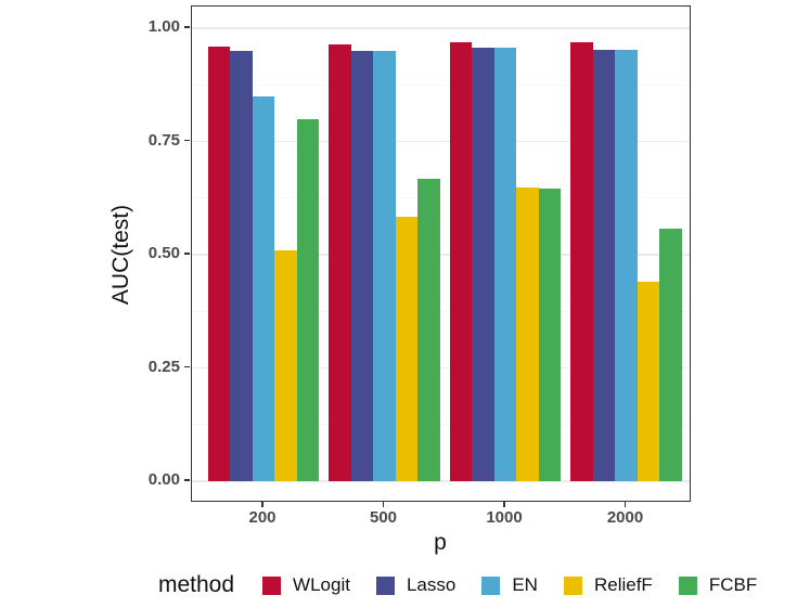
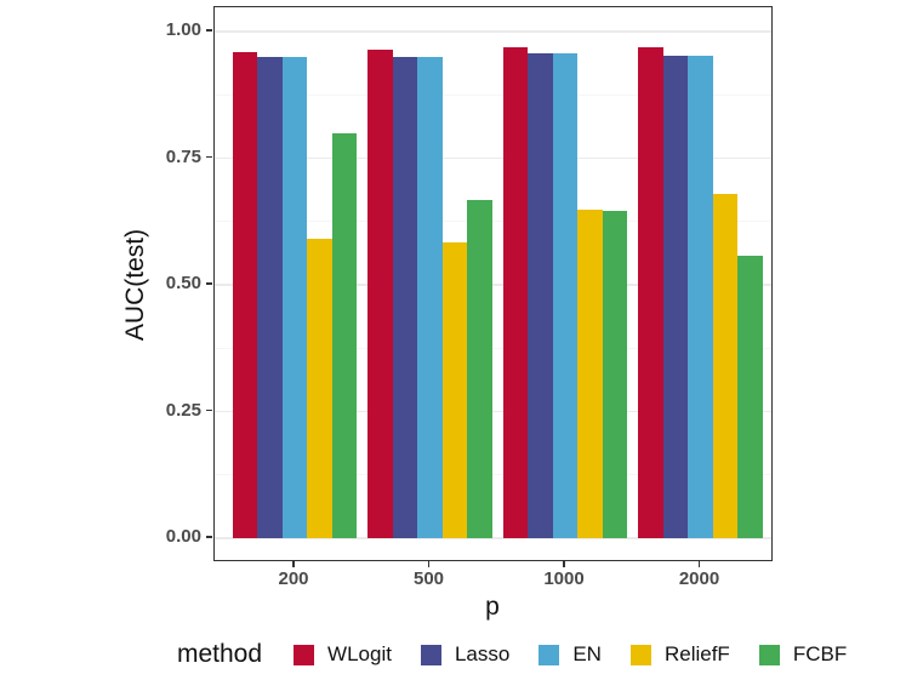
EN/200: 0.85 -> 0.95
ReliefF/200: 0.51 -> 0.59
ReliefF/2000: 0.44 -> 0.68
